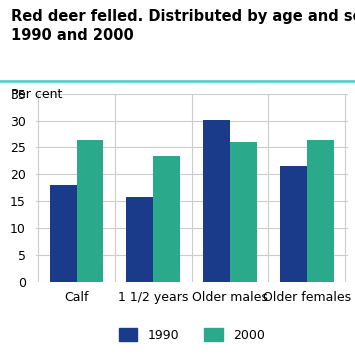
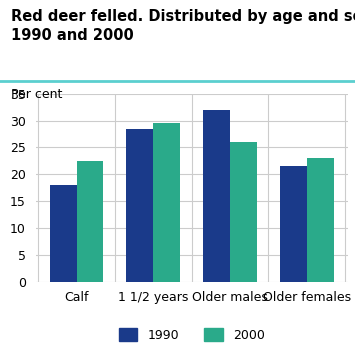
2000/Calf: 26.4 -> 22.5
1990/1 1/2 years: 15.8 -> 28.5
2000/1 1/2 years: 23.4 -> 29.5
1990/Older males: 30.2 -> 32.0
2000/Older females: 26.4 -> 23.0
